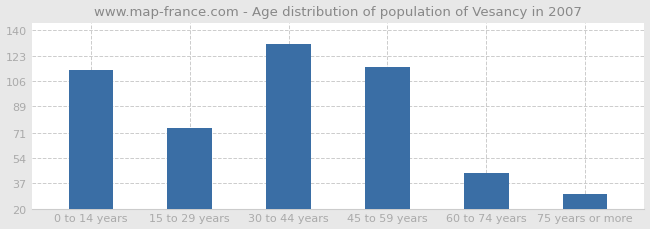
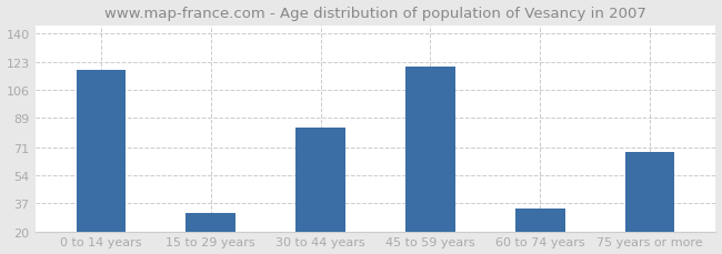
0 to 14 years: 113 -> 118
15 to 29 years: 74 -> 31
30 to 44 years: 131 -> 83
45 to 59 years: 115 -> 120
60 to 74 years: 44 -> 34
75 years or more: 30 -> 68
